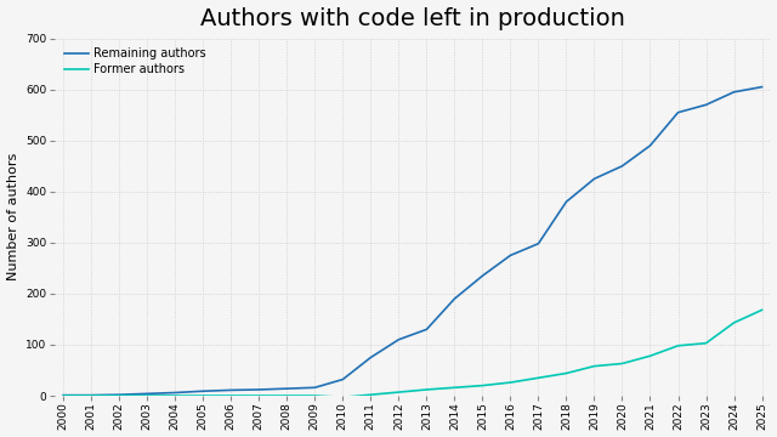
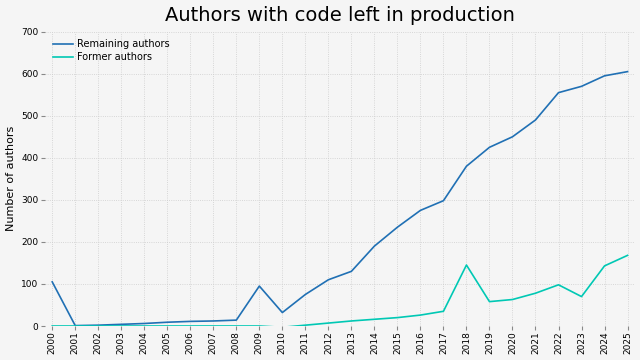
Remaining authors/2000: 1 -> 105
Remaining authors/2009: 16 -> 95
Former authors/2018: 44 -> 145
Former authors/2023: 103 -> 70
